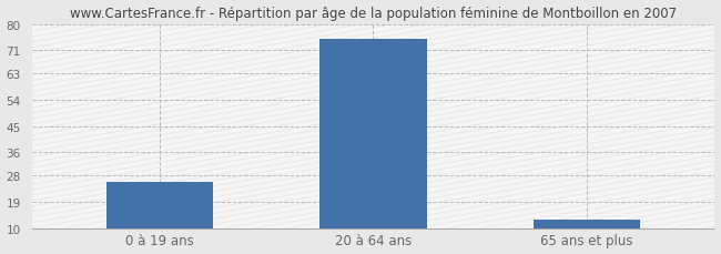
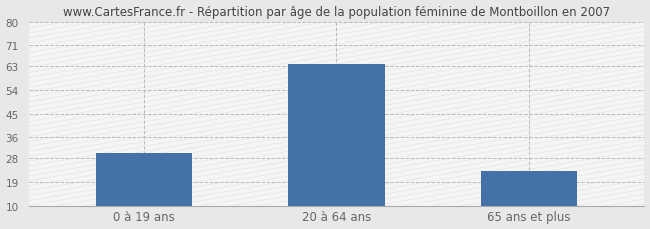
0 à 19 ans: 26 -> 30
20 à 64 ans: 75 -> 64
65 ans et plus: 13 -> 23
